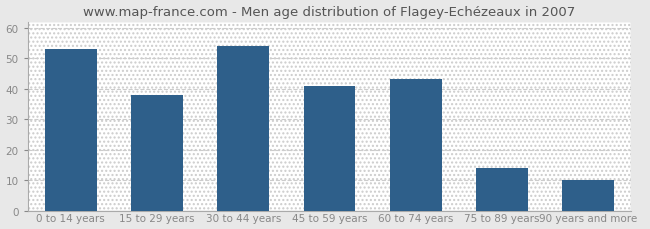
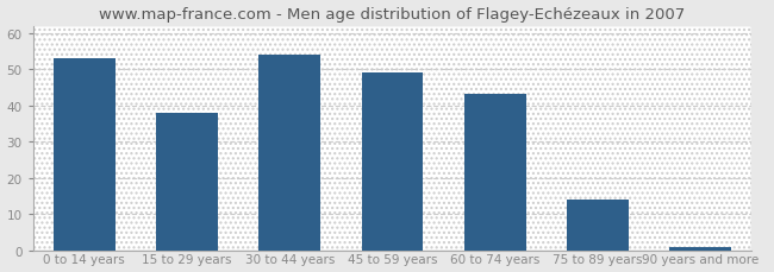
45 to 59 years: 41 -> 49
90 years and more: 10 -> 1
